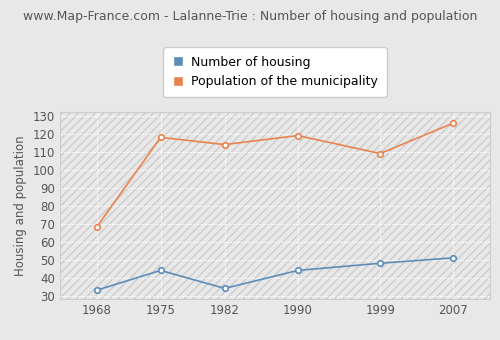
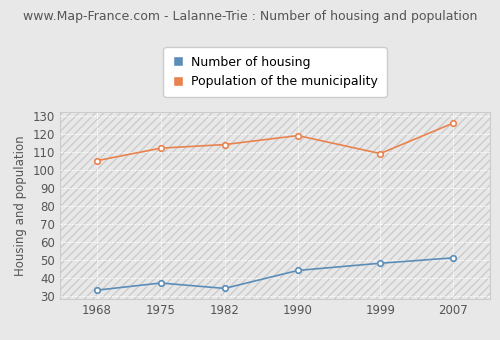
Population of the municipality/1968: 68 -> 105
Number of housing/1975: 44 -> 37
Population of the municipality/1975: 118 -> 112
